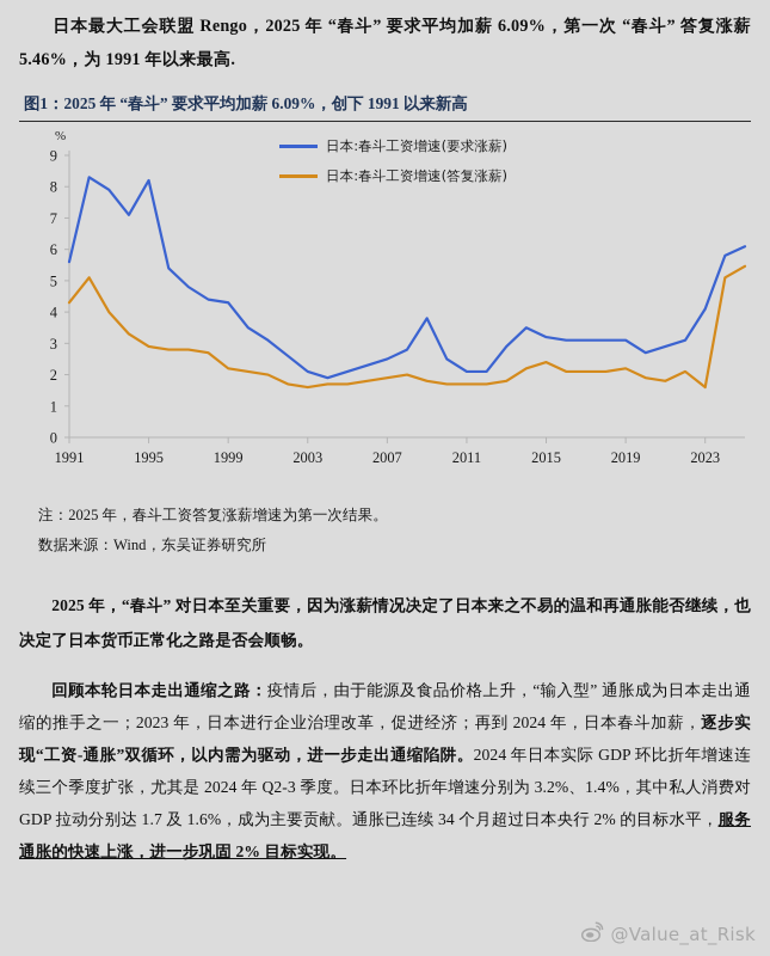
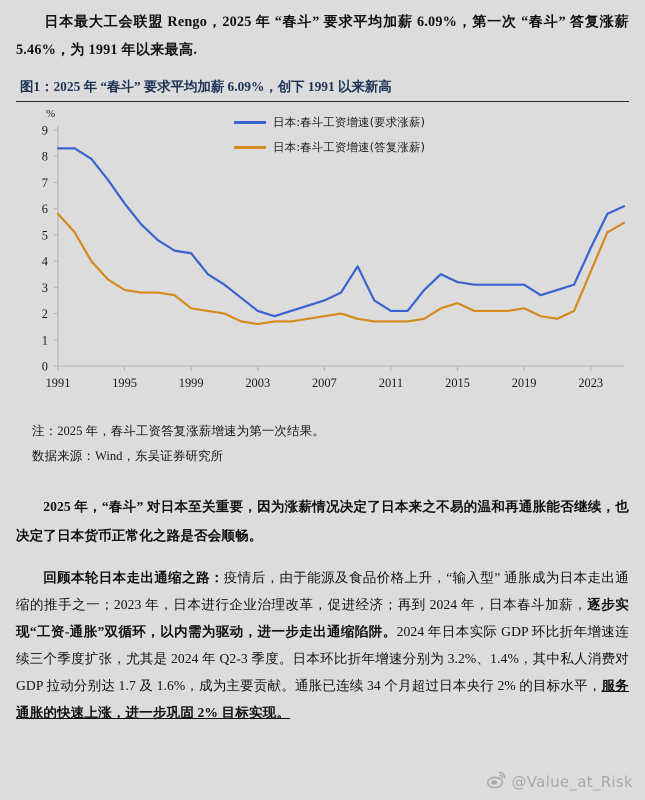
日本:春斗工资增速(要求涨薪)/1991: 5.6 -> 8.3
日本:春斗工资增速(答复涨薪)/1991: 4.3 -> 5.8
日本:春斗工资增速(要求涨薪)/1995: 8.2 -> 6.2
日本:春斗工资增速(要求涨薪)/2023: 4.1 -> 4.5
日本:春斗工资增速(答复涨薪)/2023: 1.6 -> 3.6
